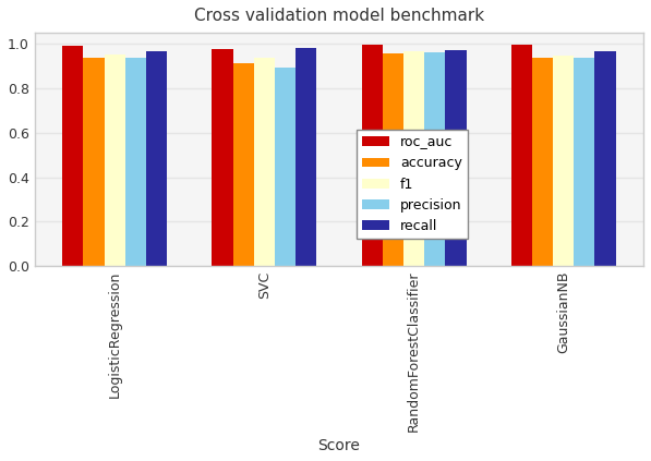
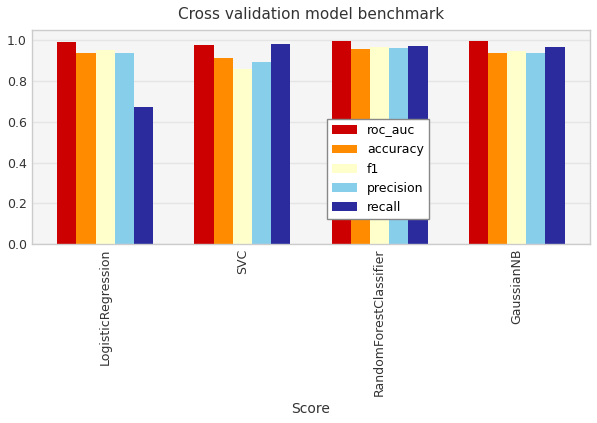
recall/LogisticRegression: 0.965 -> 0.675
f1/SVC: 0.936 -> 0.860
